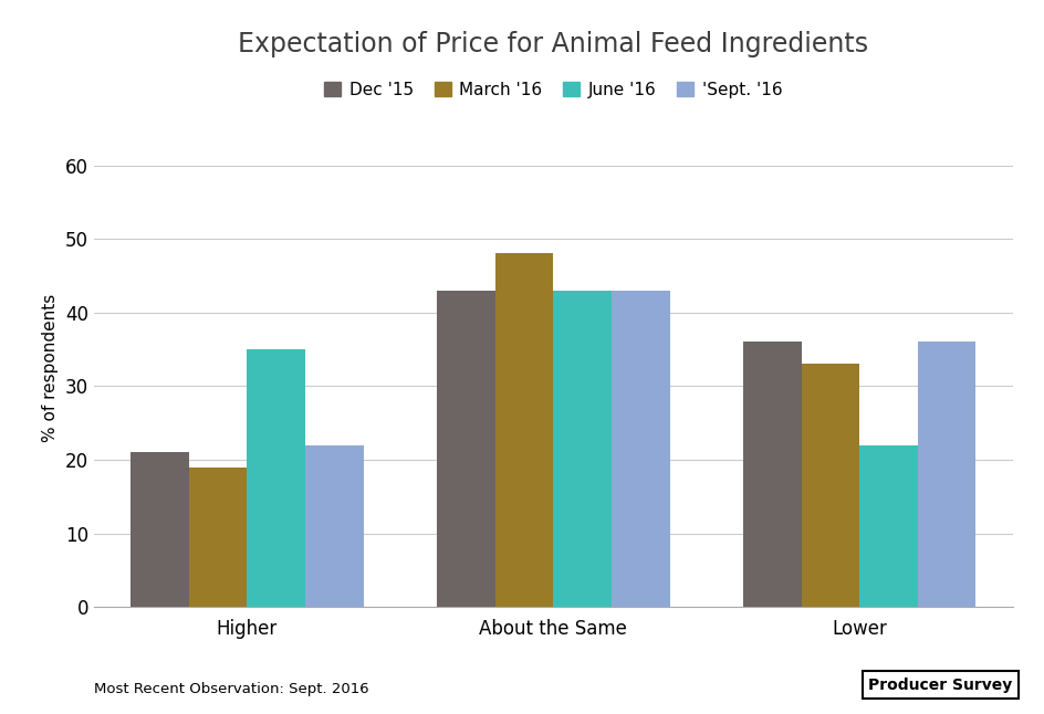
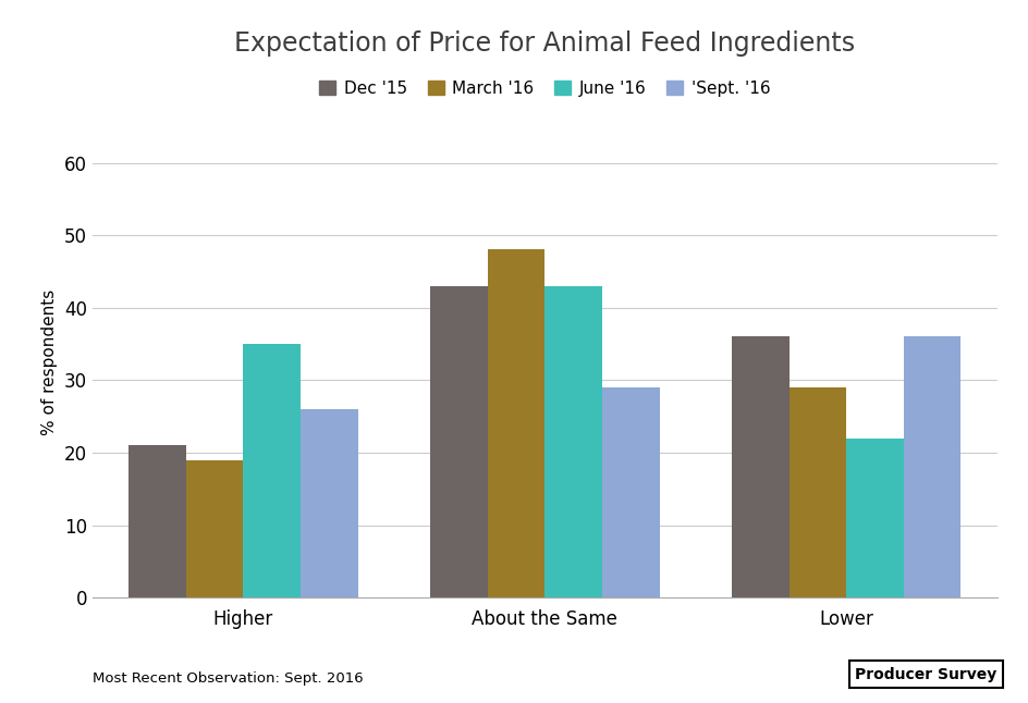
'Sept. '16/Higher: 22 -> 26
'Sept. '16/About the Same: 43 -> 29
March '16/Lower: 33 -> 29
